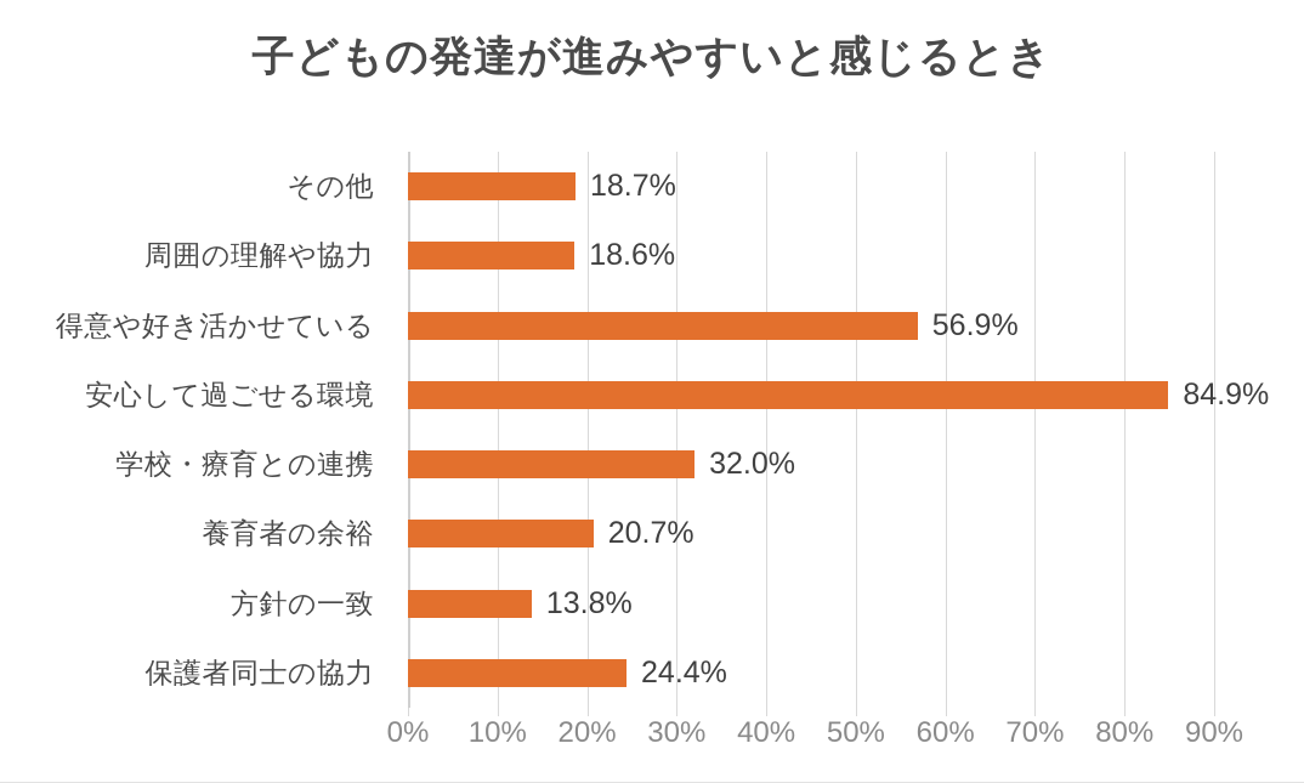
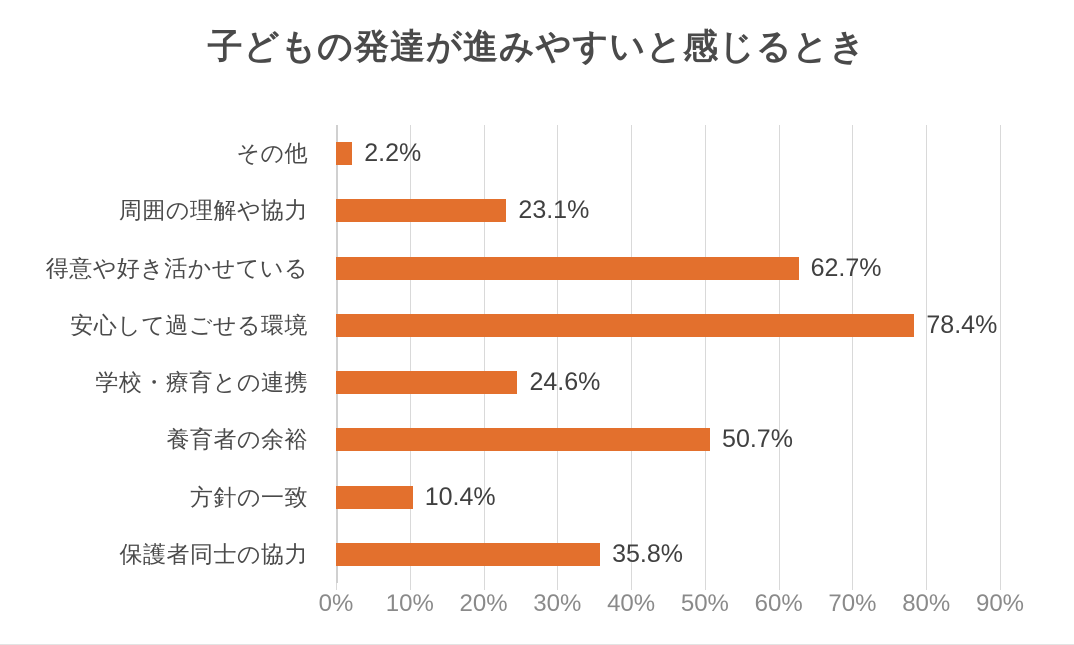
その他: 18.7% -> 2.2%
周囲の理解や協力: 18.6% -> 23.1%
得意や好き活かせている: 56.9% -> 62.7%
安心して過ごせる環境: 84.9% -> 78.4%
学校・療育との連携: 32.0% -> 24.6%
養育者の余裕: 20.7% -> 50.7%
方針の一致: 13.8% -> 10.4%
保護者同士の協力: 24.4% -> 35.8%
